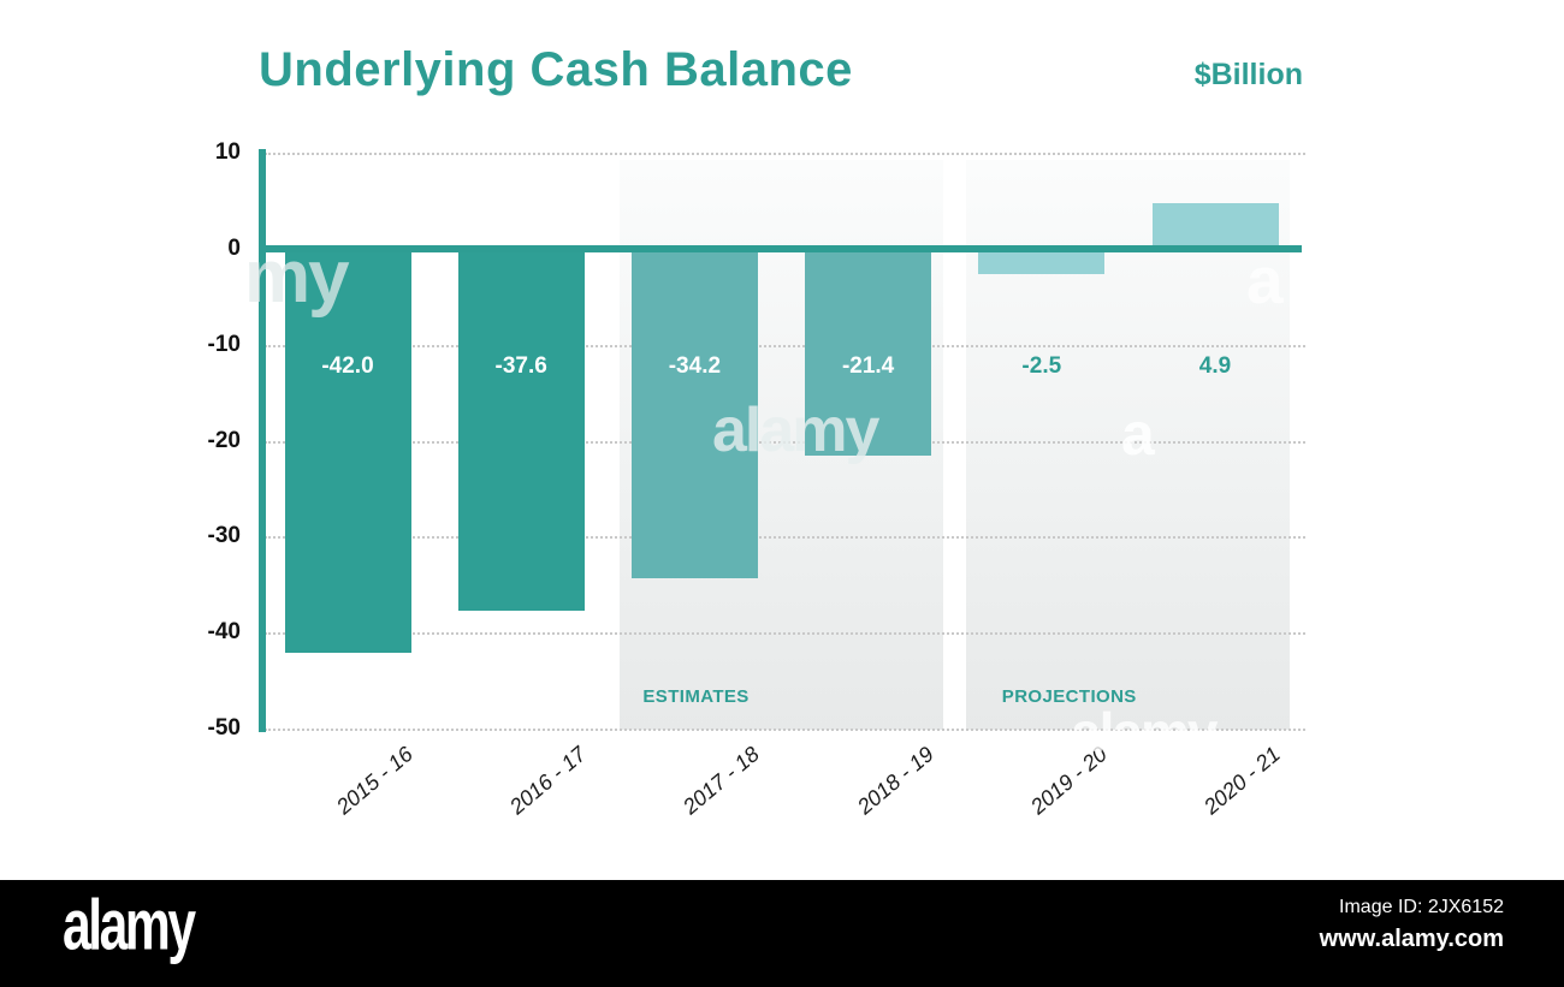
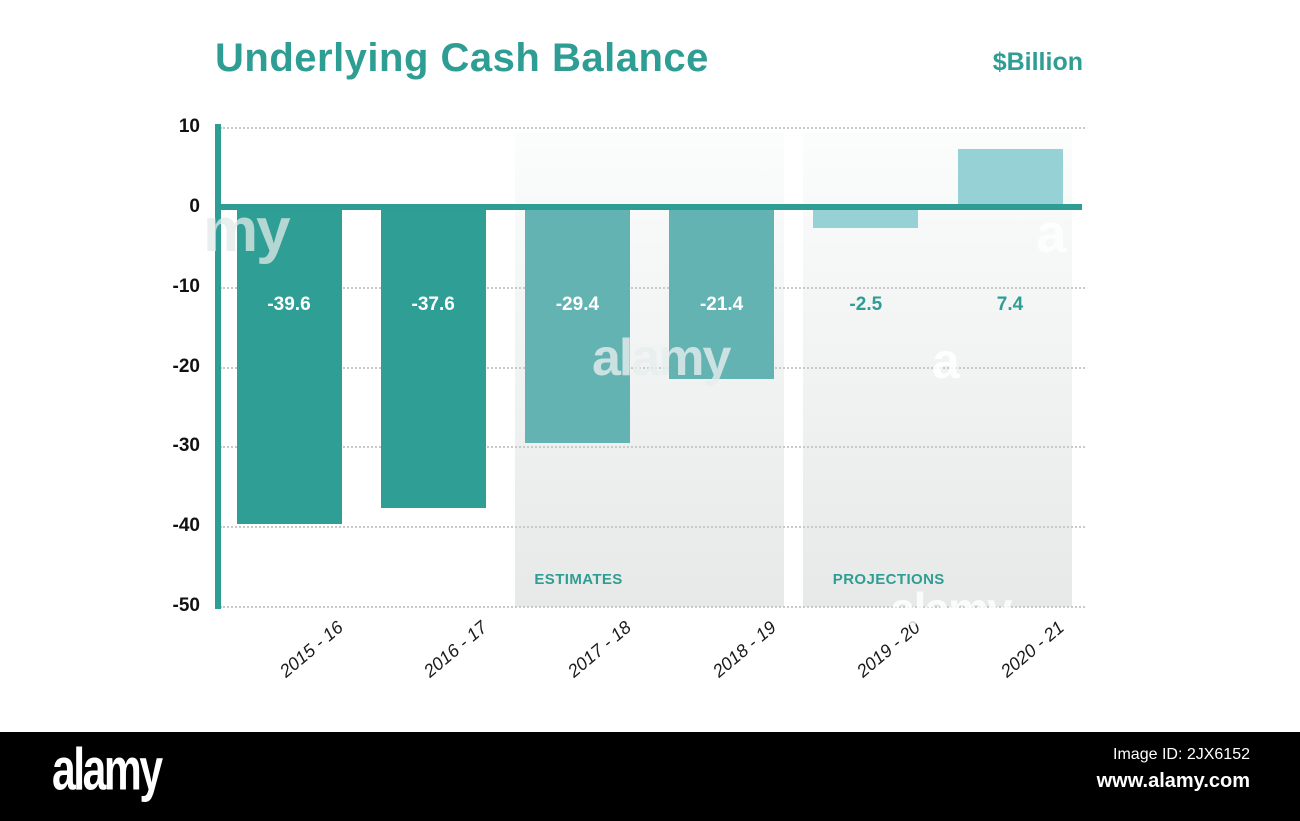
2015 - 16: -42.0 -> -39.6
2017 - 18: -34.2 -> -29.4
2020 - 21: 4.9 -> 7.4
